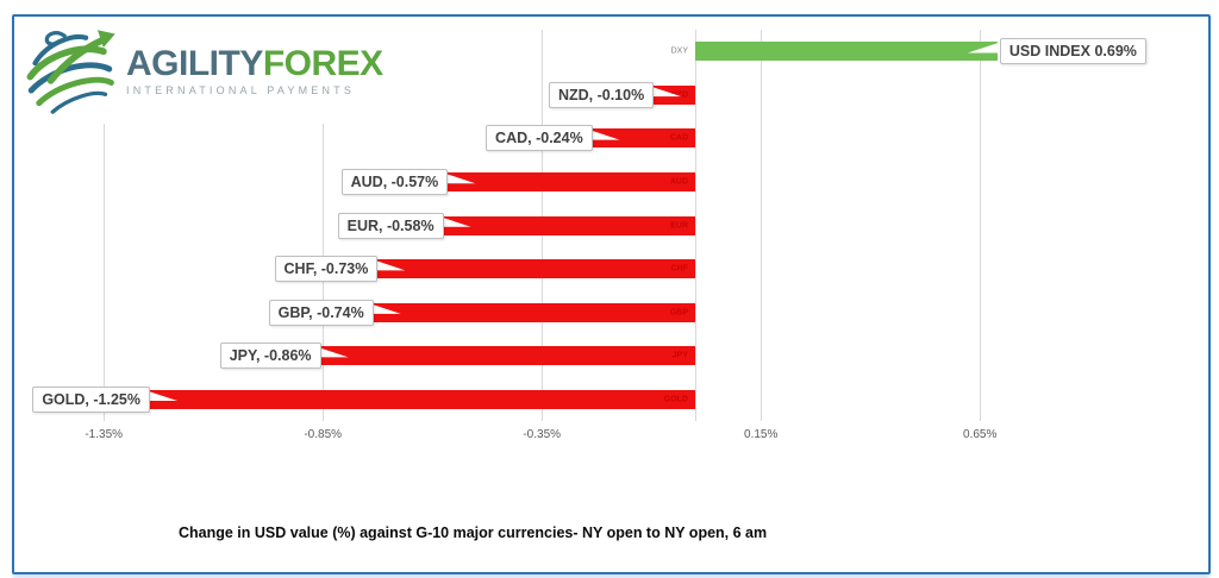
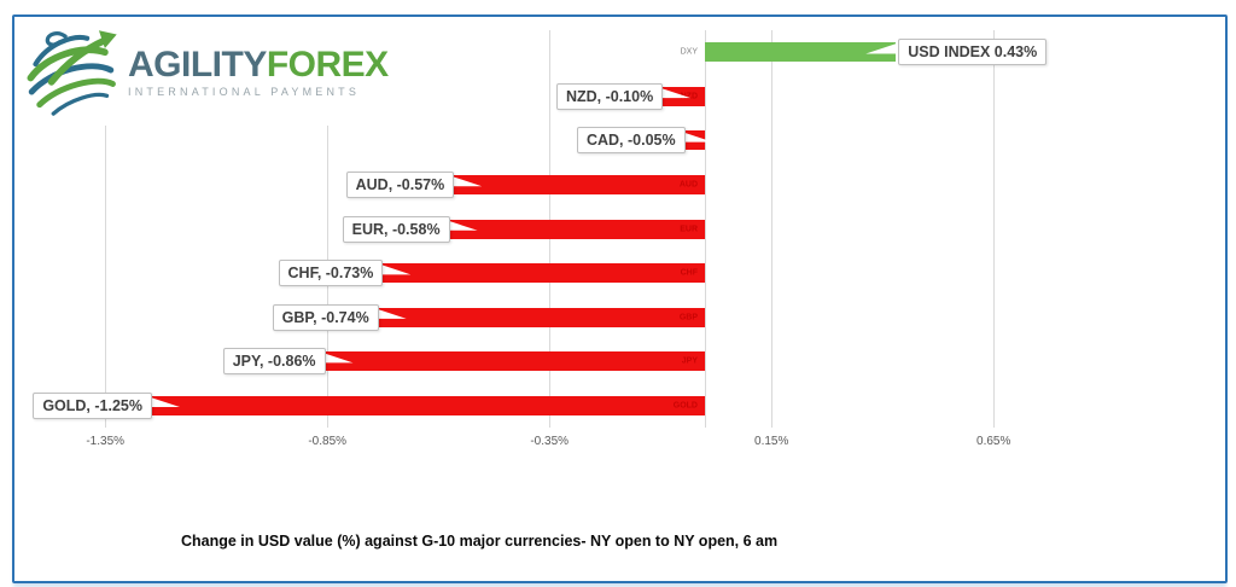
DXY: 0.69% -> 0.43%
CAD: -0.24% -> -0.05%
